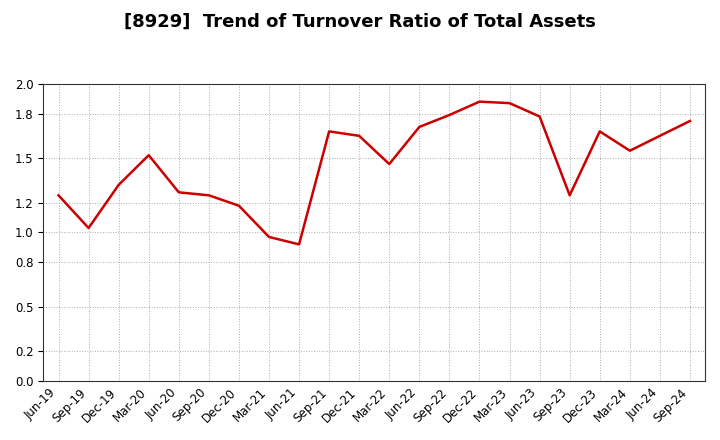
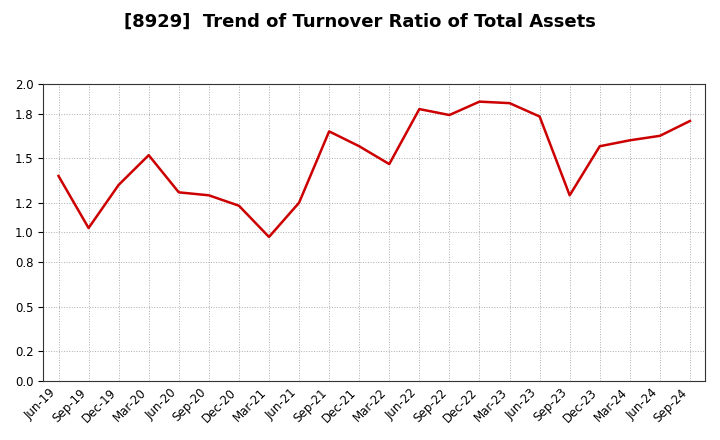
Jun-19: 1.25 -> 1.38
Jun-21: 0.92 -> 1.20
Dec-21: 1.65 -> 1.58
Jun-22: 1.71 -> 1.83
Dec-23: 1.68 -> 1.58
Mar-24: 1.55 -> 1.62
